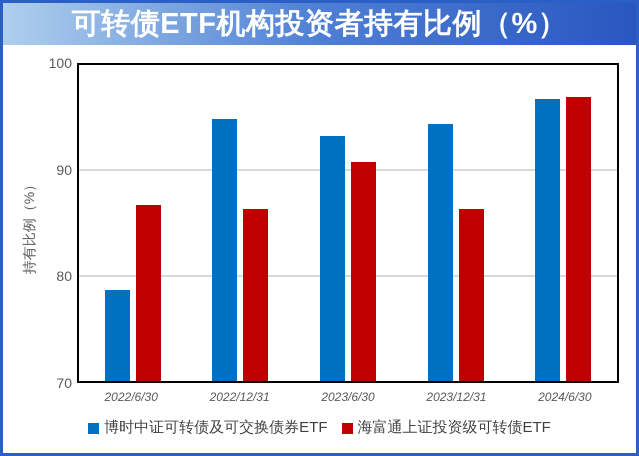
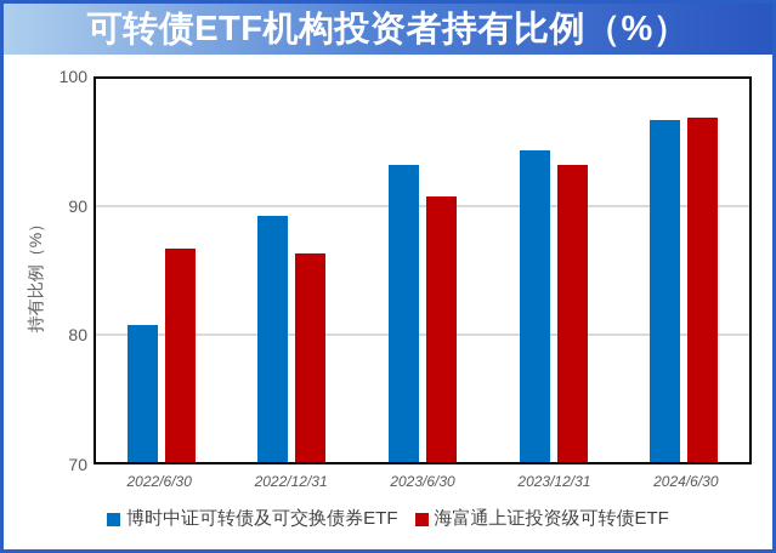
博时中证可转债及可交换债券ETF/2022/6/30: 78.6 -> 80.7
博时中证可转债及可交换债券ETF/2022/12/31: 94.9 -> 89.3
海富通上证投资级可转债ETF/2023/12/31: 86.3 -> 93.3
